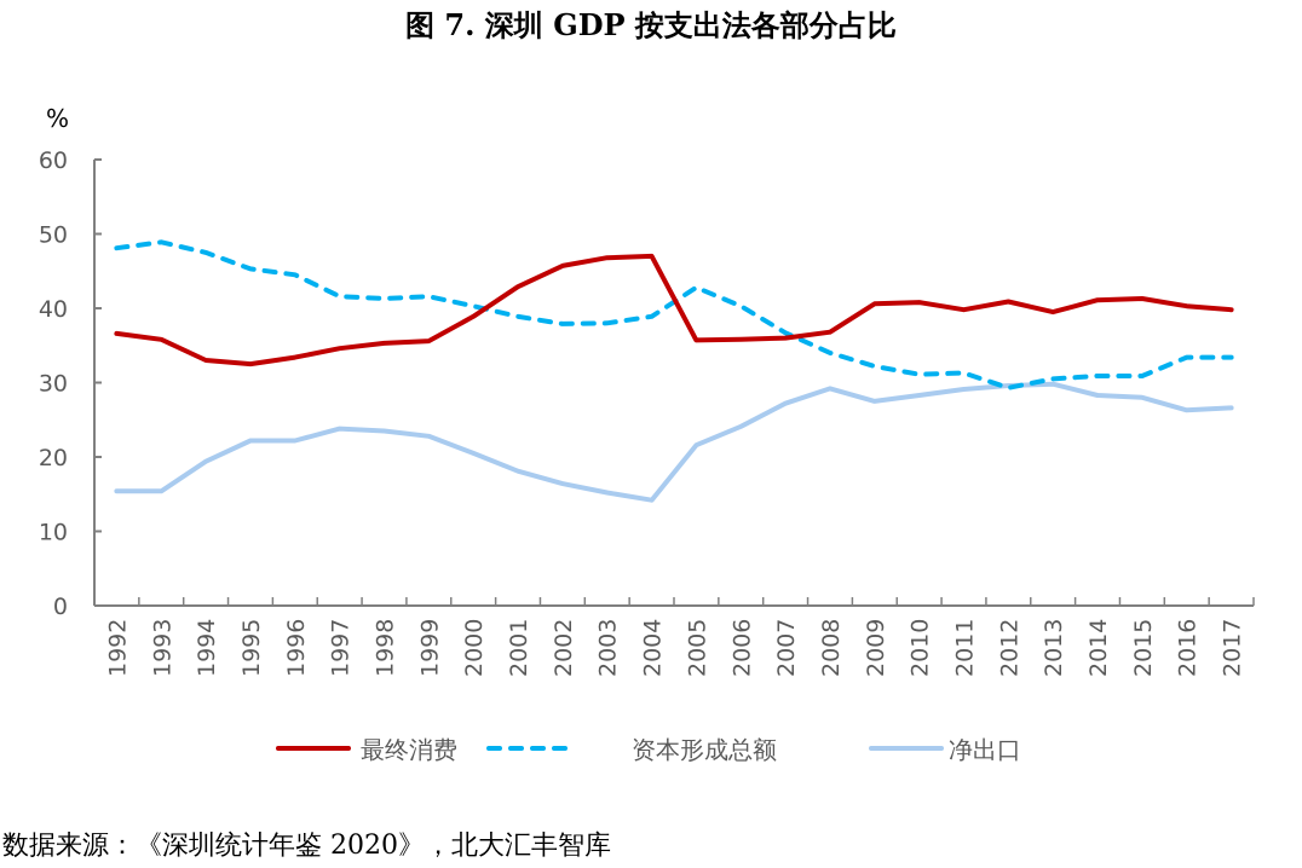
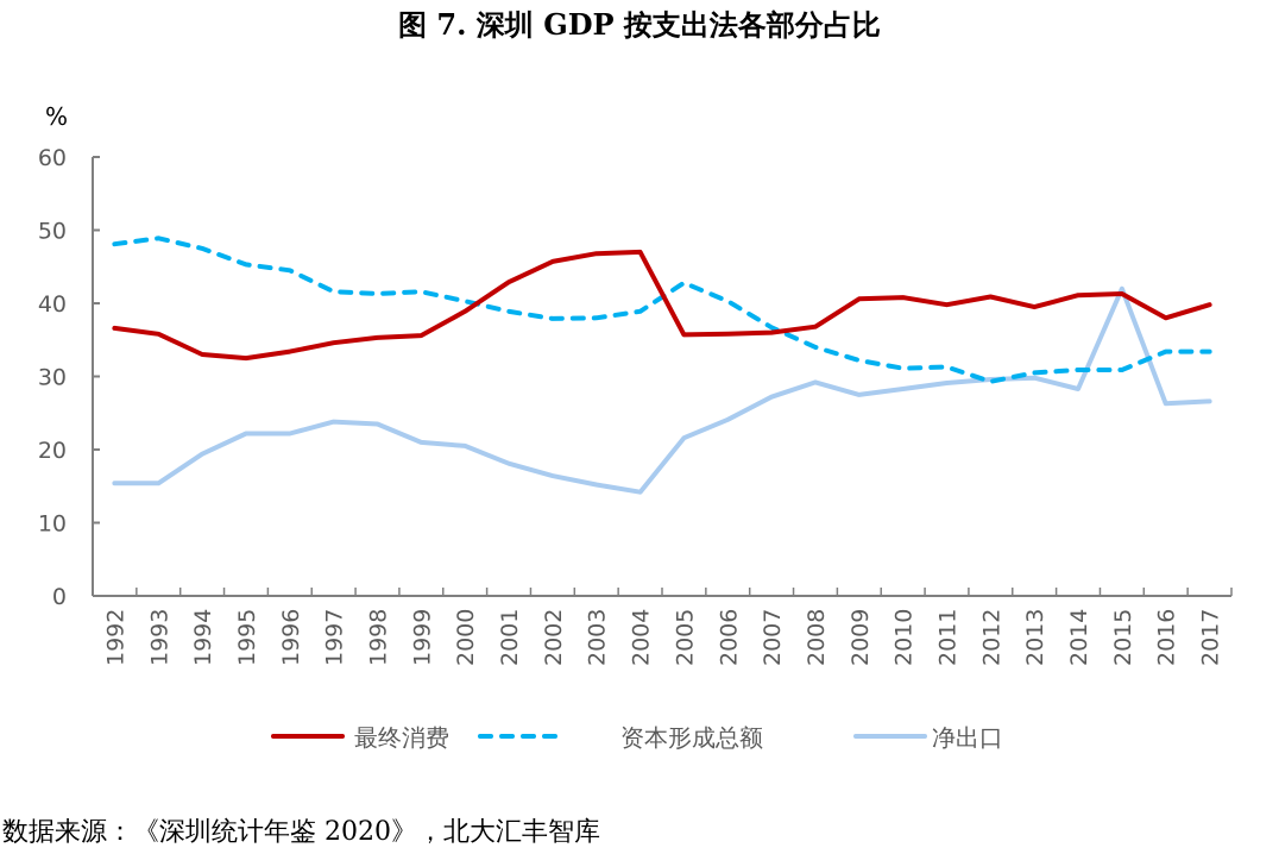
净出口/1999: 23 -> 21
净出口/2015: 28 -> 42
最终消费/2016: 40 -> 38
